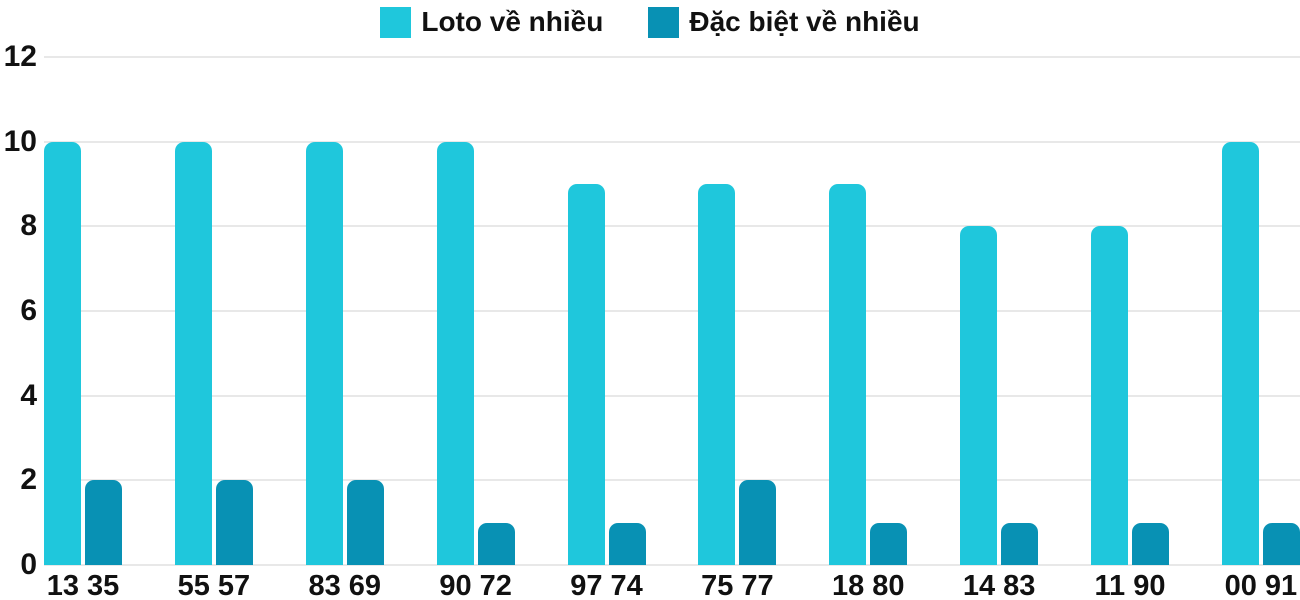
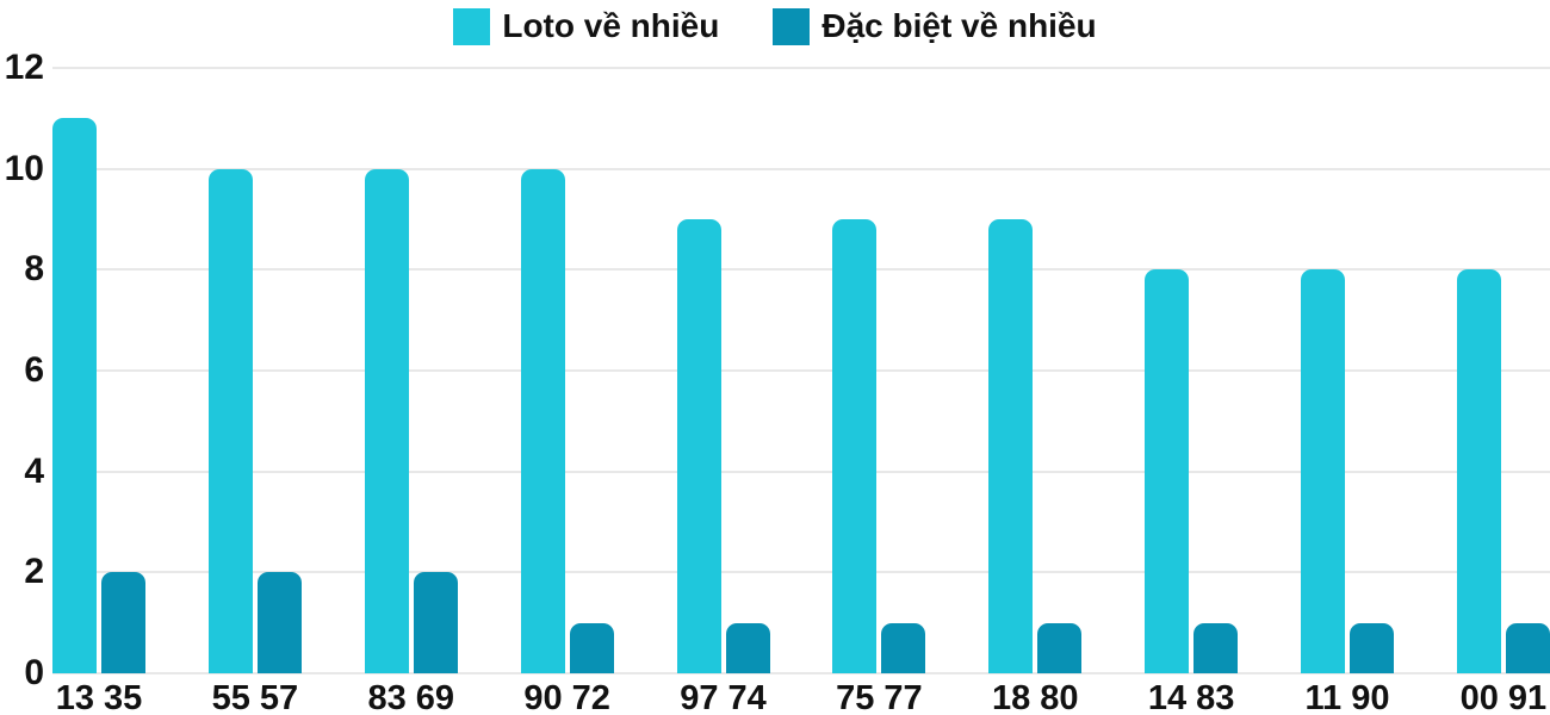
Loto về nhiều/13 35: 10 -> 11
Đặc biệt về nhiều/75 77: 2 -> 1
Loto về nhiều/00 91: 10 -> 8
